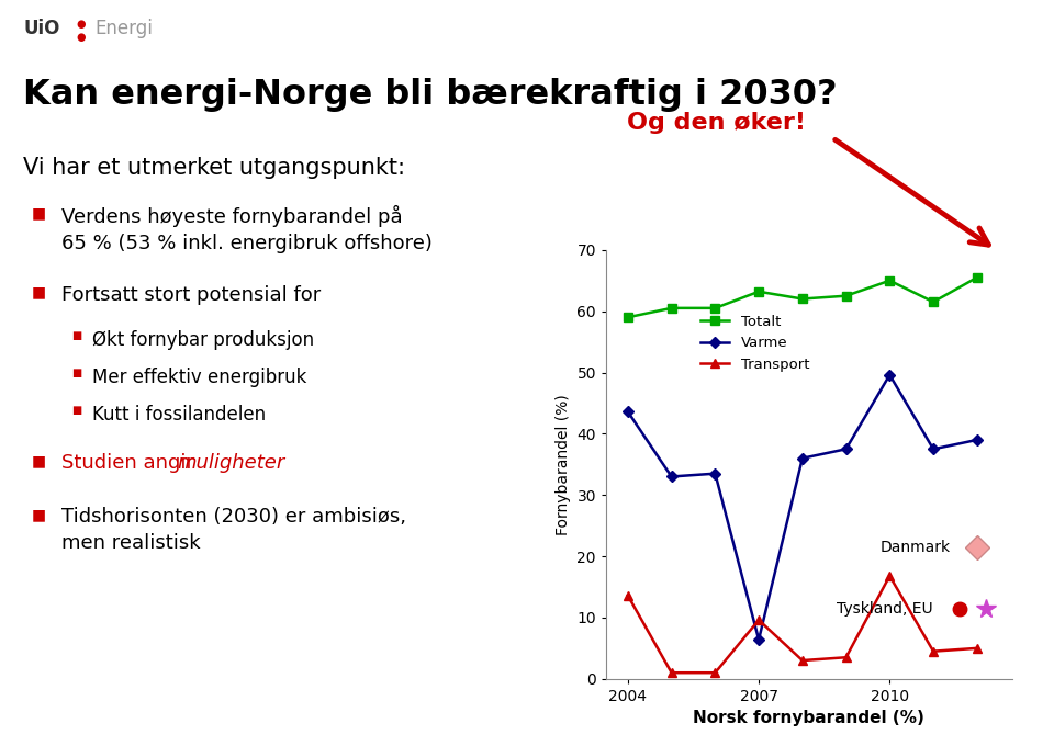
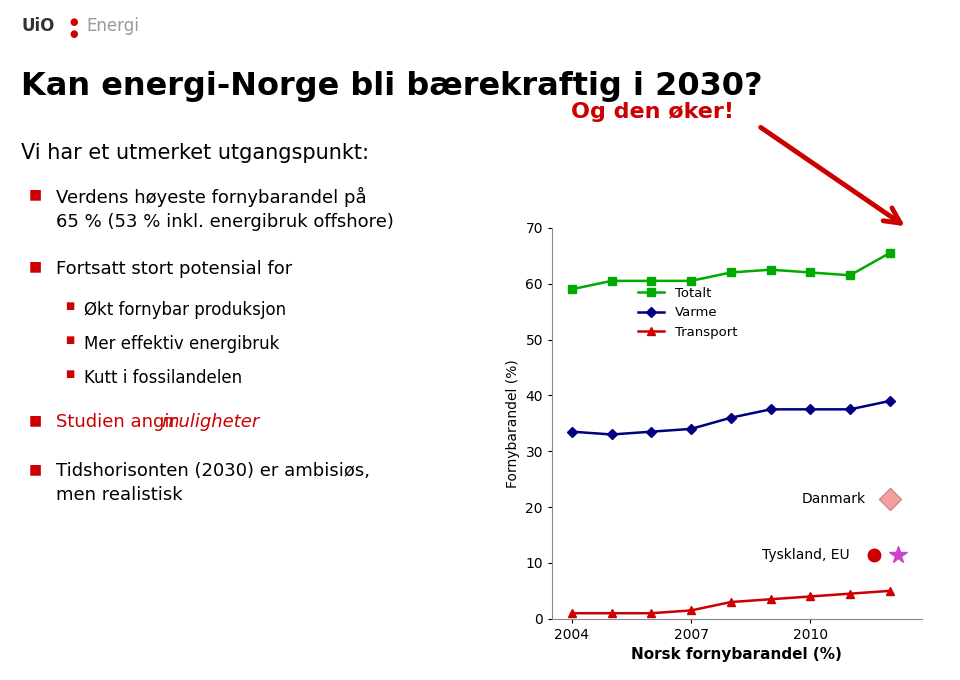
Varme/2004: 43.6 -> 33.5
Transport/2004: 13.6 -> 1.0
Totalt/2007: 63.2 -> 60.5
Varme/2007: 6.4 -> 34.0
Transport/2007: 9.6 -> 1.5
Totalt/2010: 65.0 -> 62.0
Varme/2010: 49.6 -> 37.5
Transport/2010: 16.8 -> 4.0
